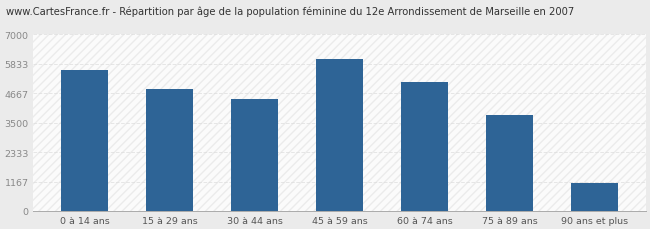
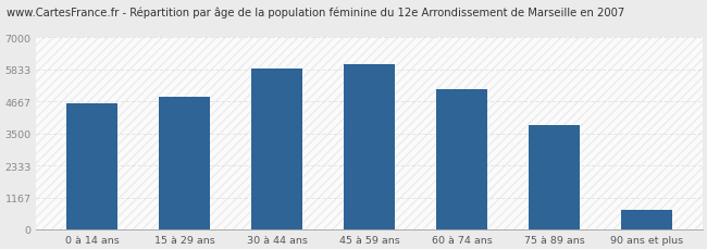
0 à 14 ans: 5600 -> 4600
30 à 44 ans: 4450 -> 5870
90 ans et plus: 1100 -> 700
